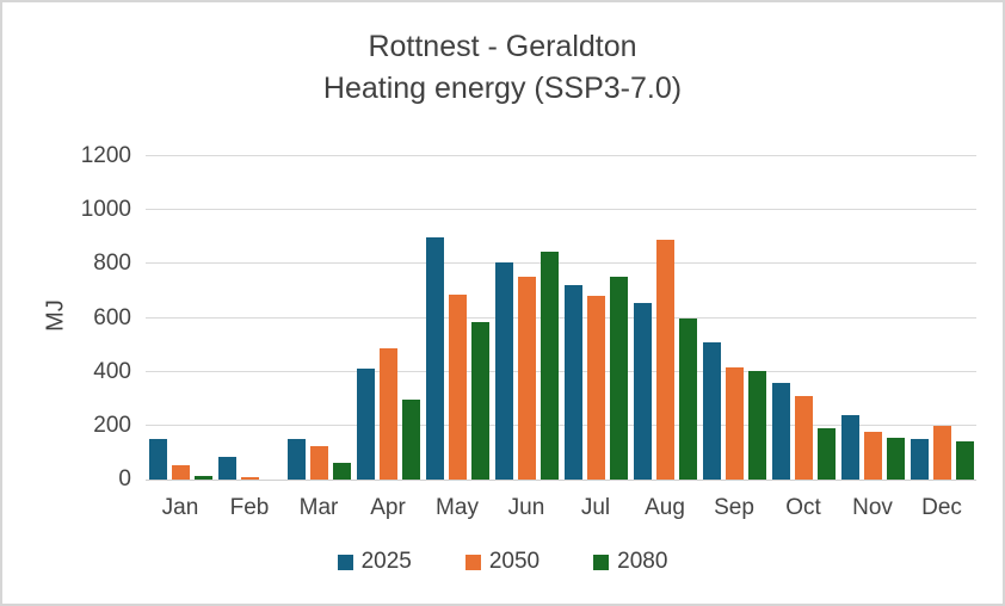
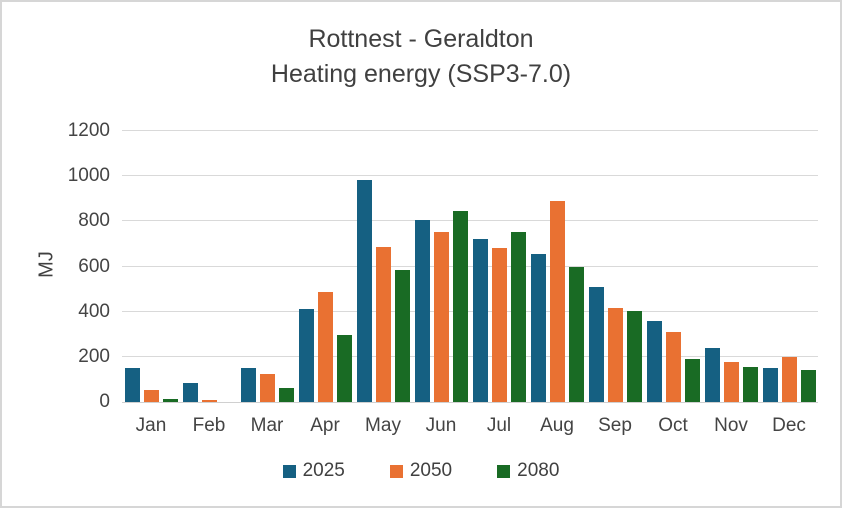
2025/May: 900 -> 980
